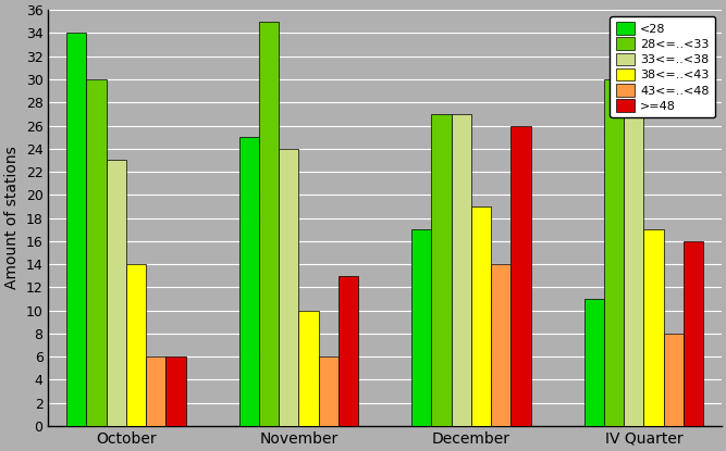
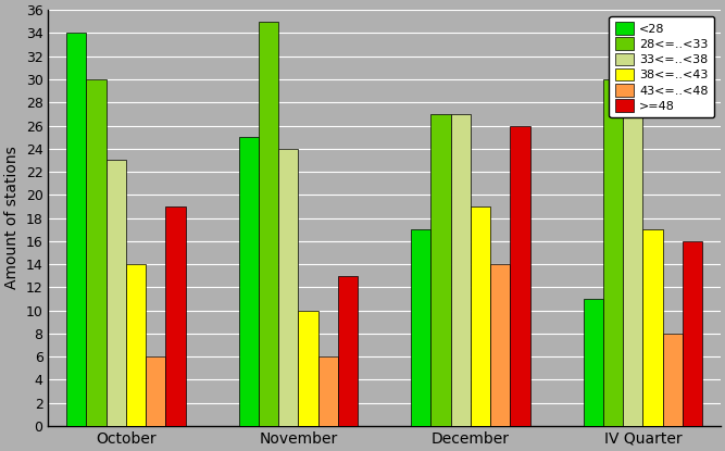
>=48/October: 6 -> 19
